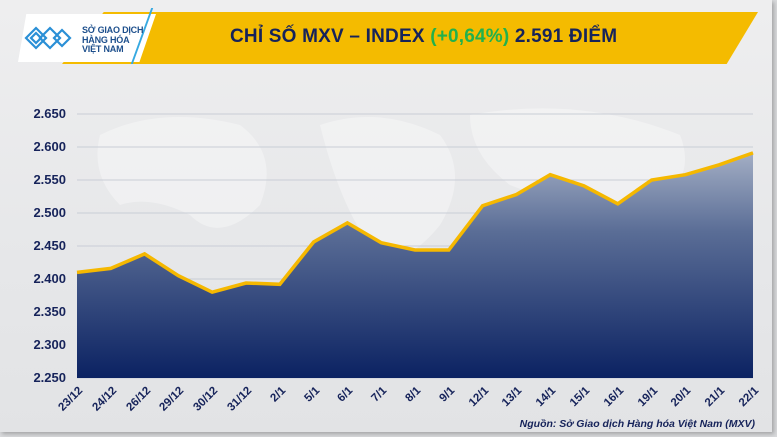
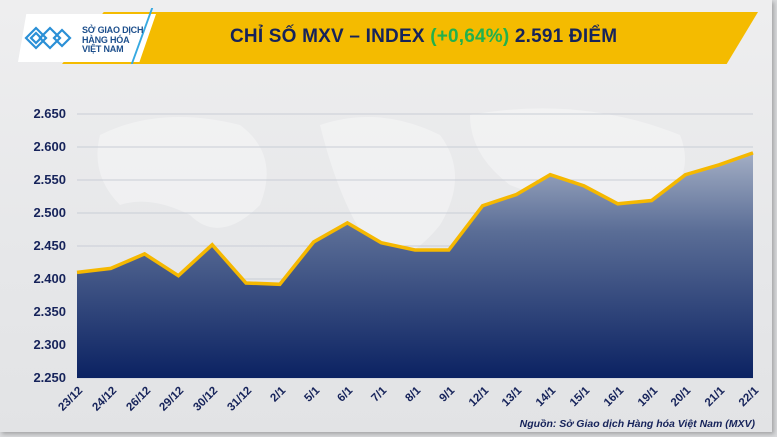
30/12: 2380 -> 2450
19/1: 2550 -> 2520
